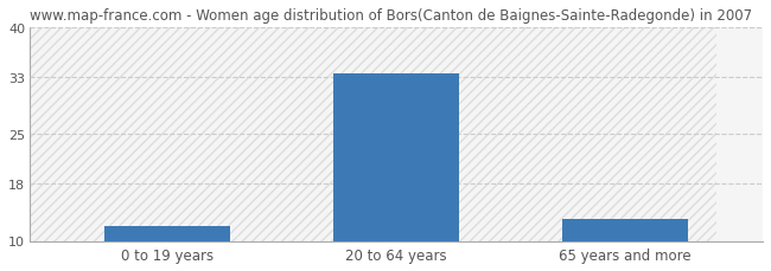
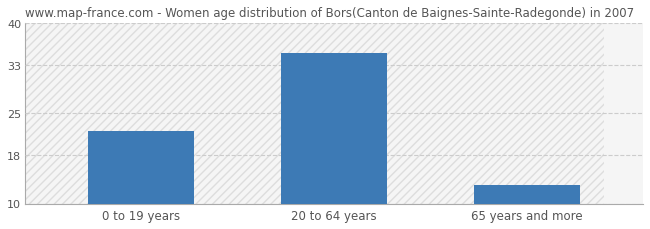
0 to 19 years: 12.0 -> 22.0
20 to 64 years: 33.5 -> 35.0
